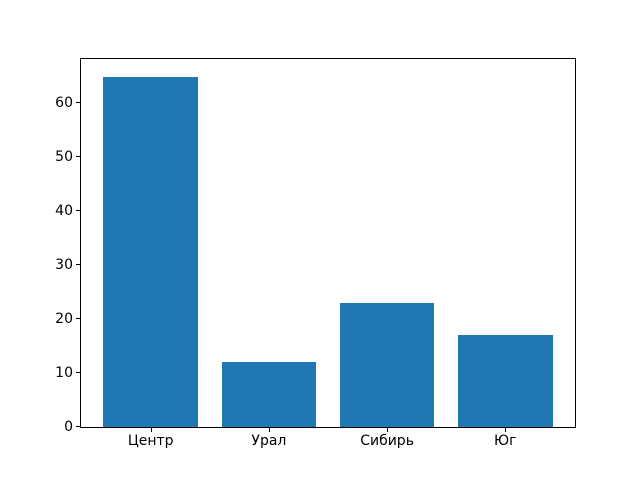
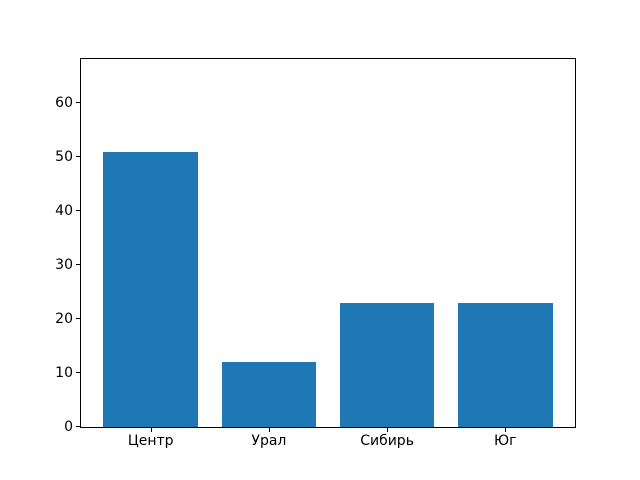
Центр: 65 -> 51
Юг: 17 -> 23
